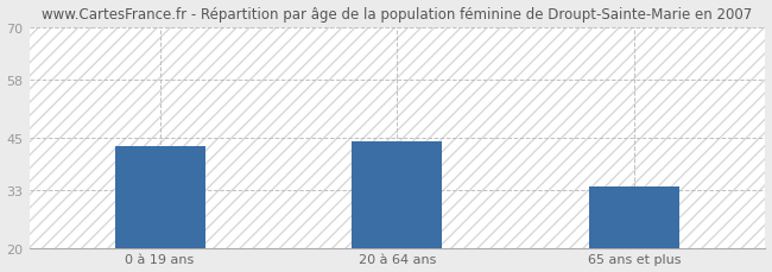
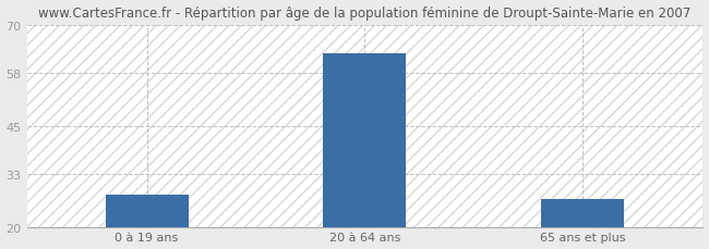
0 à 19 ans: 43 -> 28
20 à 64 ans: 44 -> 63
65 ans et plus: 34 -> 27
